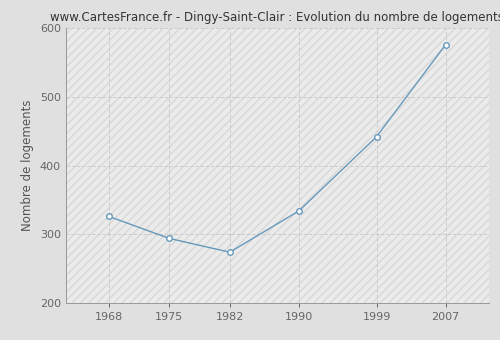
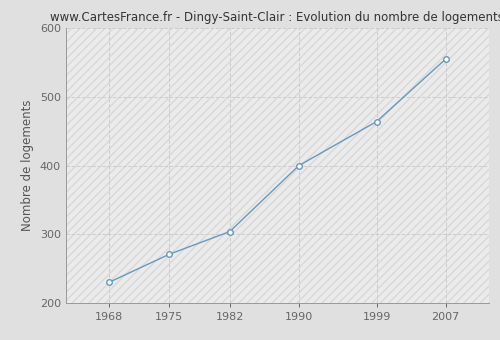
1968: 326 -> 230
1975: 294 -> 271
1982: 274 -> 304
1990: 334 -> 400
1999: 442 -> 464
2007: 576 -> 555
